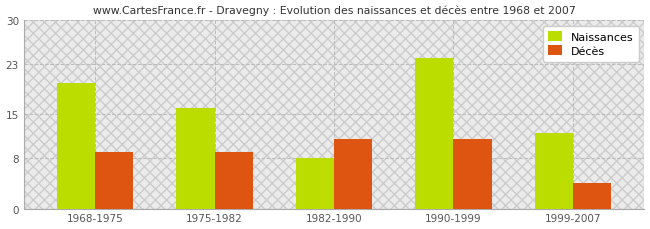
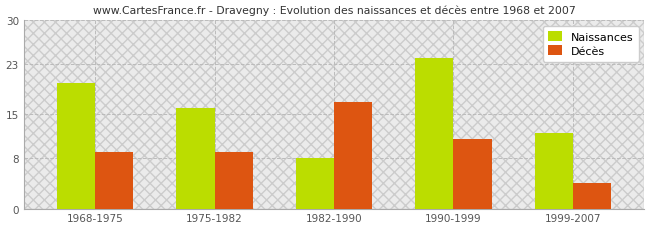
Décès/1982-1990: 11 -> 17
